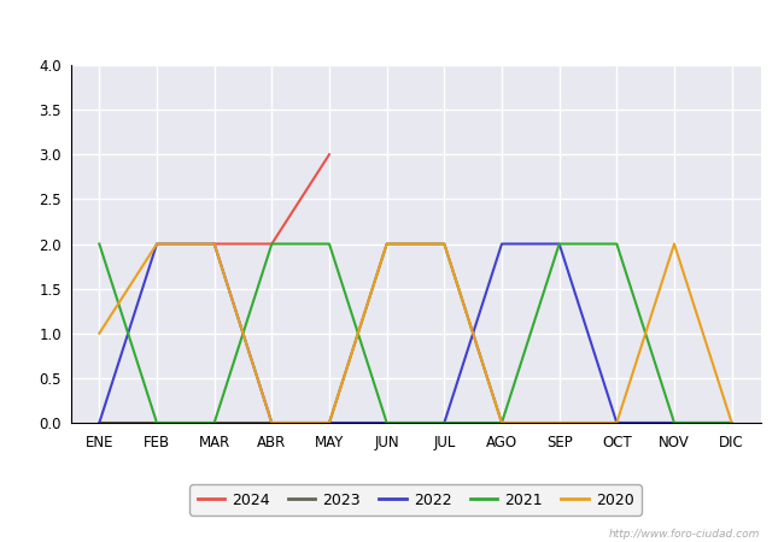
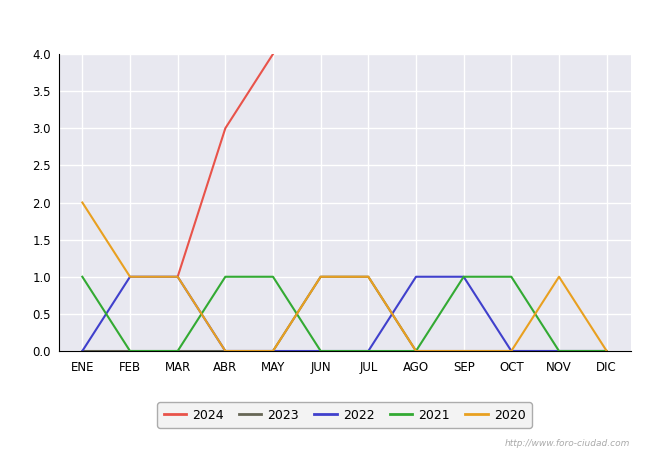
2021/ENE: 2 -> 1
2020/ENE: 1 -> 2
2022/FEB: 2 -> 1
2020/FEB: 2 -> 1
2024/MAR: 2 -> 1
2022/MAR: 2 -> 1
2020/MAR: 2 -> 1
2024/ABR: 2 -> 3
2021/ABR: 2 -> 1
2024/MAY: 3 -> 4
2021/MAY: 2 -> 1
2023/JUN: 2 -> 1
2020/JUN: 2 -> 1
2023/JUL: 2 -> 1
2020/JUL: 2 -> 1
2022/AGO: 2 -> 1
2022/SEP: 2 -> 1
2021/SEP: 2 -> 1
2021/OCT: 2 -> 1
2020/NOV: 2 -> 1
